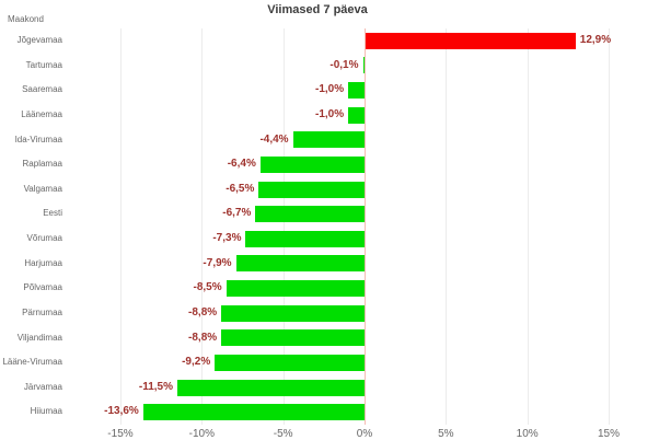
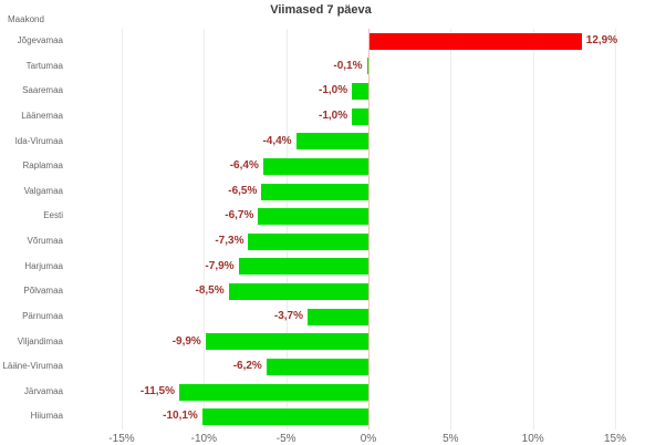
Pärnumaa: -8,8% -> -3,7%
Viljandimaa: -8,8% -> -9,9%
Lääne-Virumaa: -9,2% -> -6,2%
Hiiumaa: -13,6% -> -10,1%
